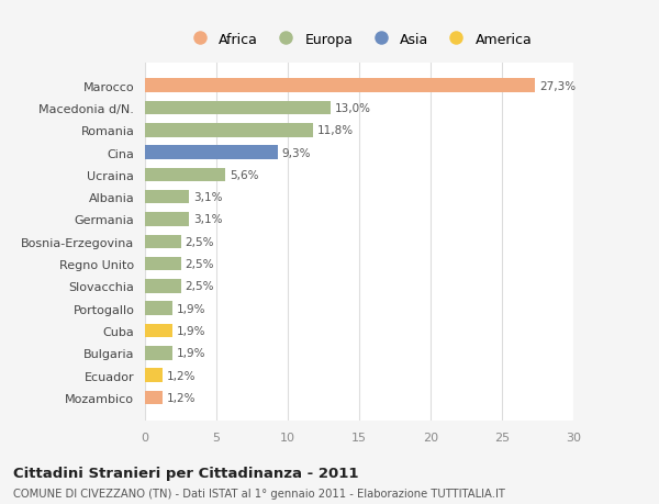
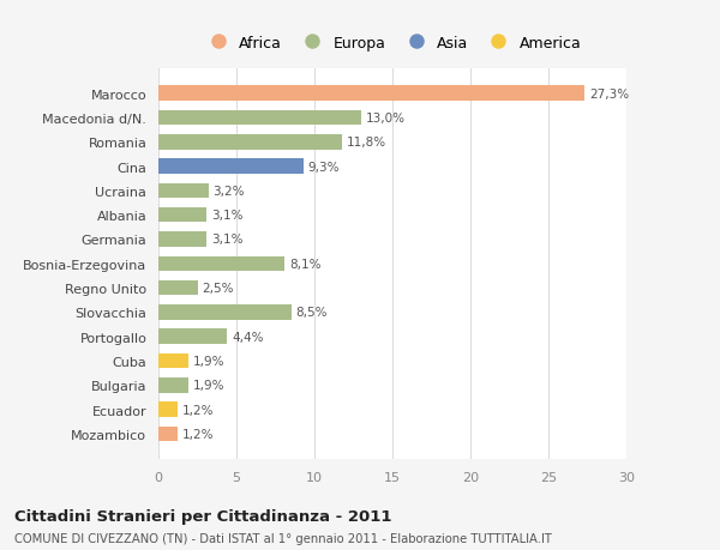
Ucraina: 5,6% -> 3,2%
Bosnia-Erzegovina: 2,5% -> 8,1%
Slovacchia: 2,5% -> 8,5%
Portogallo: 1,9% -> 4,4%
